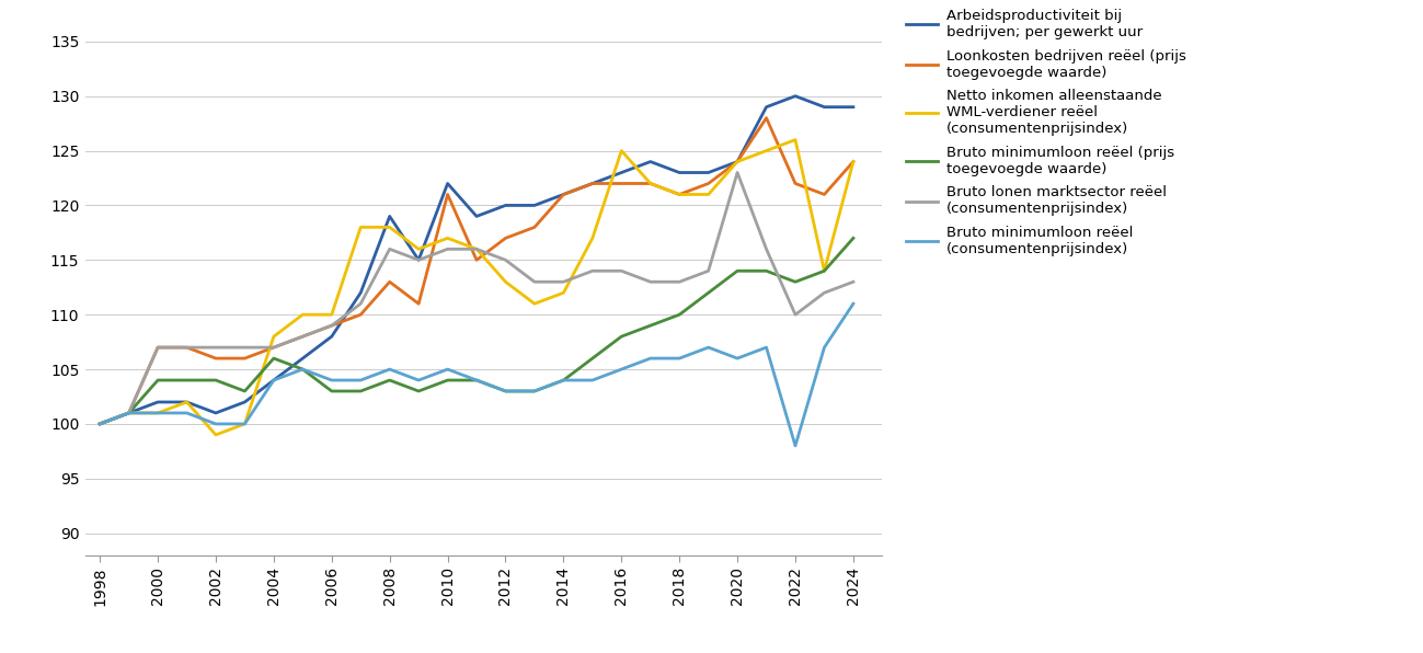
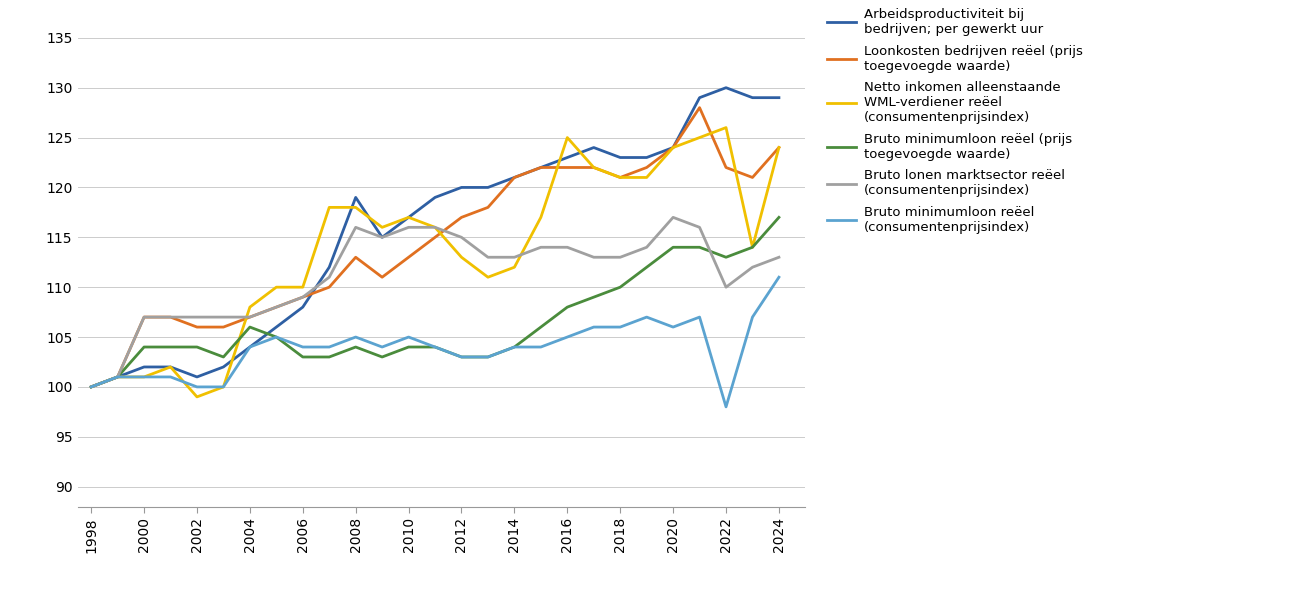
Arbeidsproductiviteit bij bedrijven; per gewerkt uur/2010: 122 -> 117
Loonkosten bedrijven reëel (prijs toegevoegde waarde)/2010: 121 -> 113
Bruto lonen marktsector reëel (consumentenprijsindex)/2020: 123 -> 117
